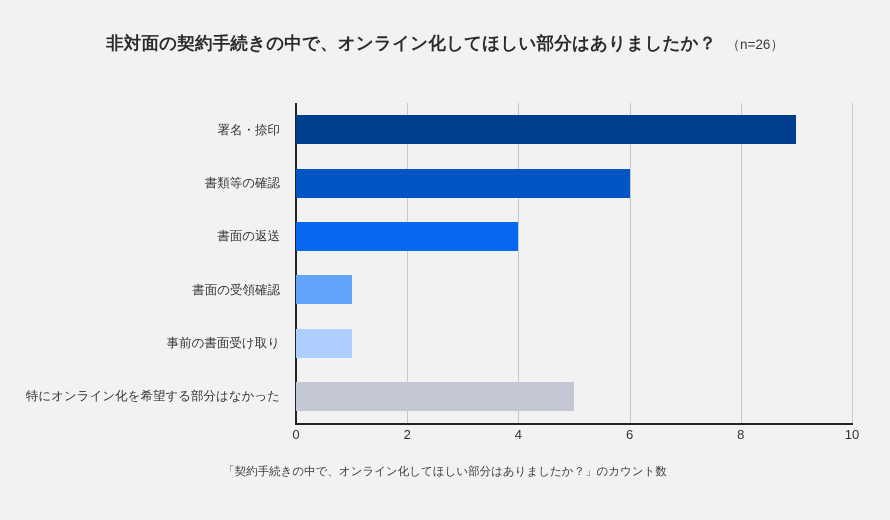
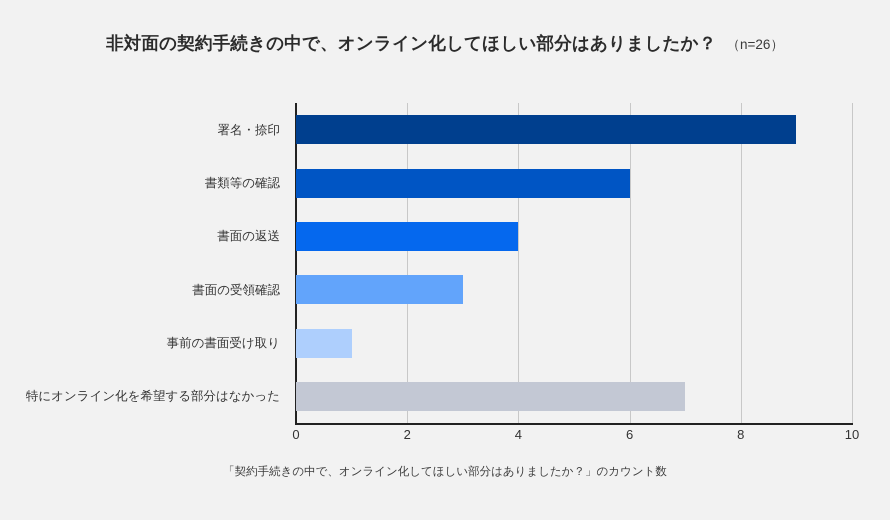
書面の受領確認: 1 -> 3
特にオンライン化を希望する部分はなかった: 5 -> 7
